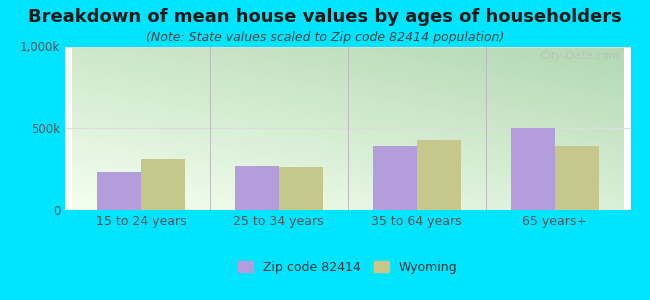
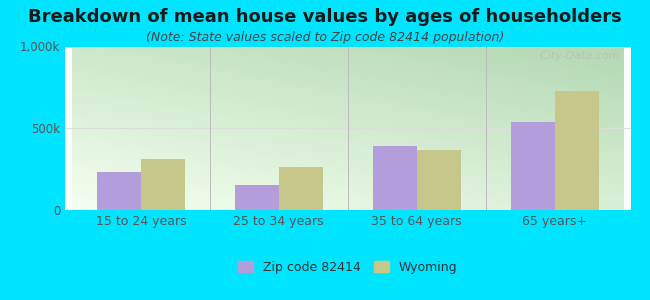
Zip code 82414/25 to 34 years: 270k -> 150k
Wyoming/35 to 64 years: 430k -> 370k
Zip code 82414/65 years+: 500k -> 540k
Wyoming/65 years+: 390k -> 730k
